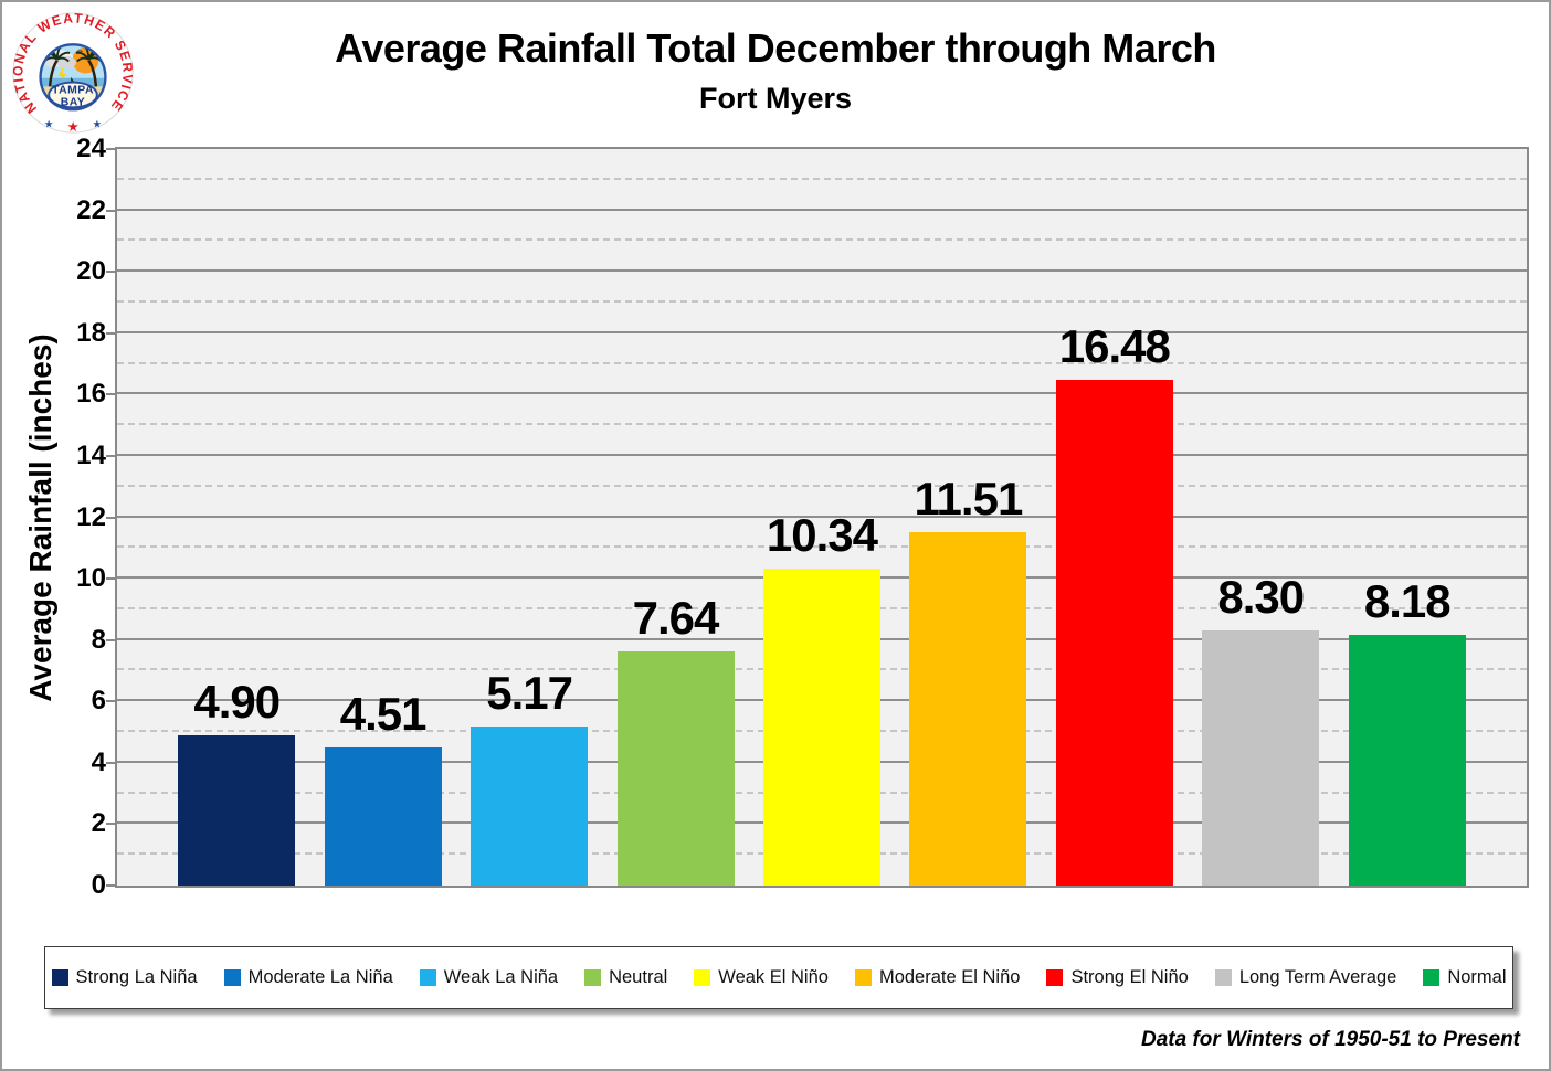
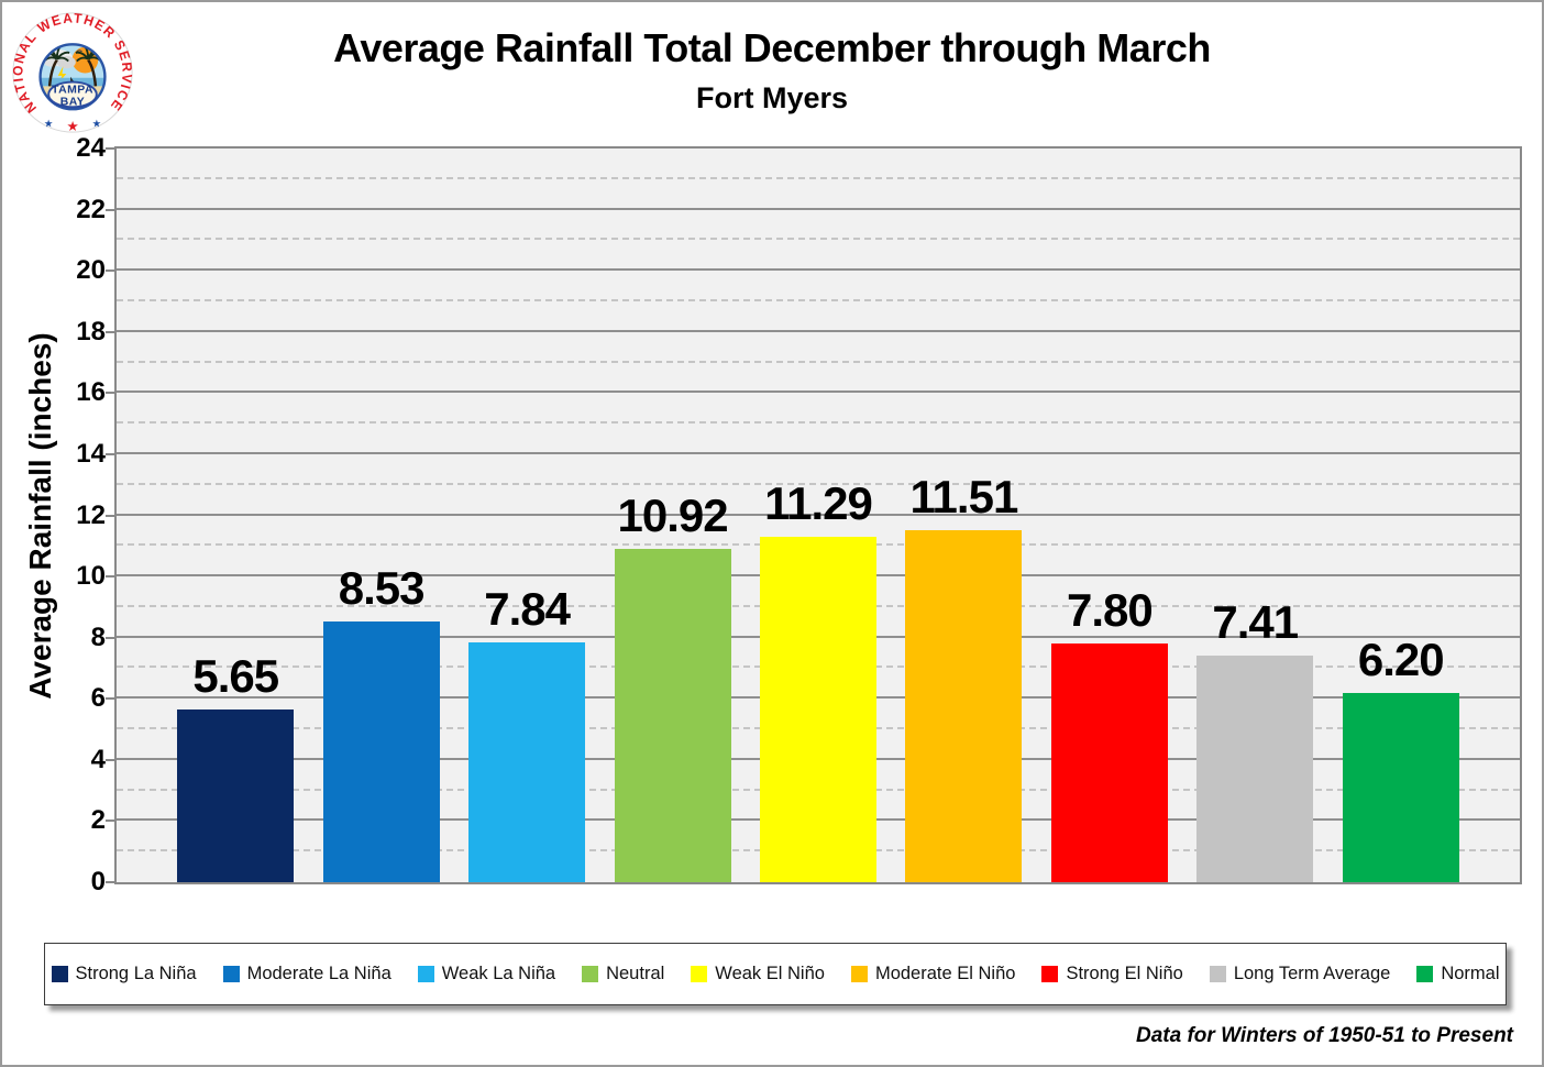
Strong La Niña: 4.90 -> 5.65
Moderate La Niña: 4.51 -> 8.53
Weak La Niña: 5.17 -> 7.84
Neutral: 7.64 -> 10.92
Weak El Niño: 10.34 -> 11.29
Strong El Niño: 16.48 -> 7.80
Long Term Average: 8.30 -> 7.41
Normal: 8.18 -> 6.20
